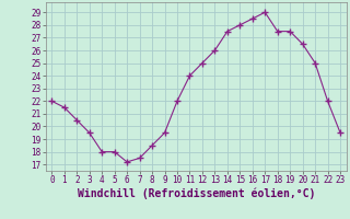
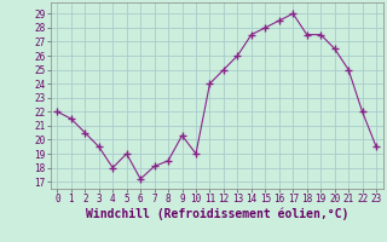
5: 18.0 -> 19.0
7: 17.5 -> 18.1
9: 19.5 -> 20.3
10: 22.0 -> 19.0
